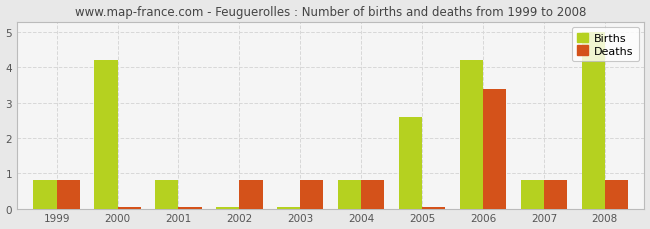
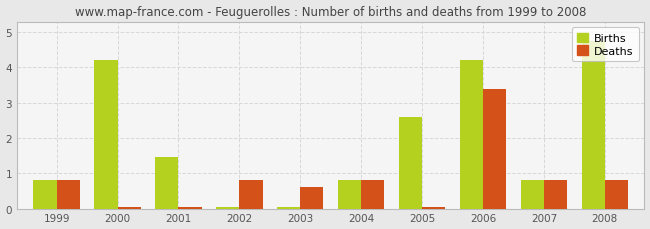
Births/2001: 0.80 -> 1.45
Deaths/2003: 0.80 -> 0.60
Births/2008: 5.00 -> 4.75
